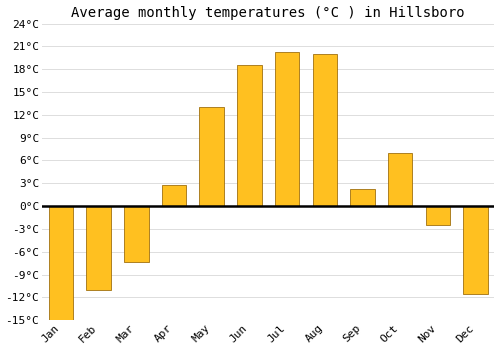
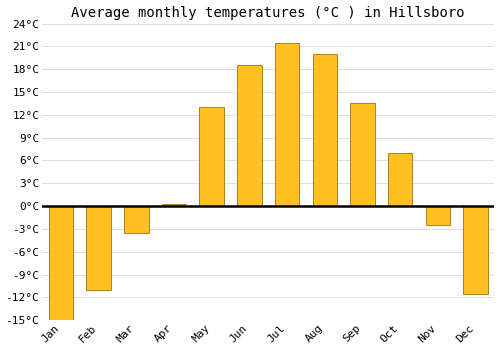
Mar: -7.4°C -> -3.5°C
Apr: 2.8°C -> 0.3°C
Jul: 20.2°C -> 21.5°C
Sep: 2.2°C -> 13.5°C
